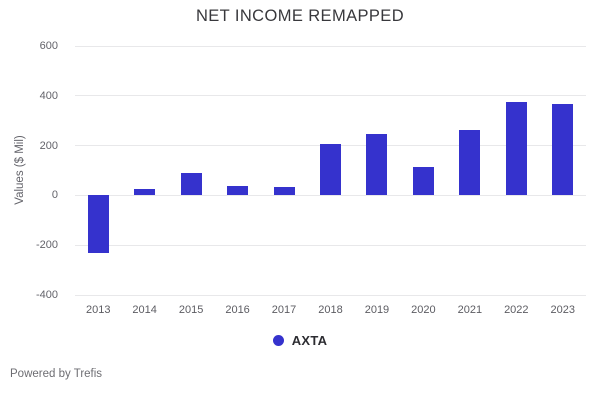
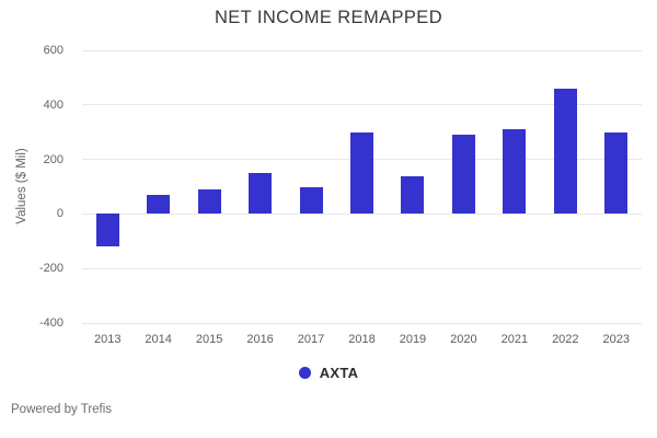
2013: -230 -> -120
2014: 30 -> 70
2016: 40 -> 150
2017: 30 -> 100
2018: 200 -> 300
2019: 250 -> 140
2020: 120 -> 290
2021: 260 -> 310
2022: 370 -> 460
2023: 370 -> 300
